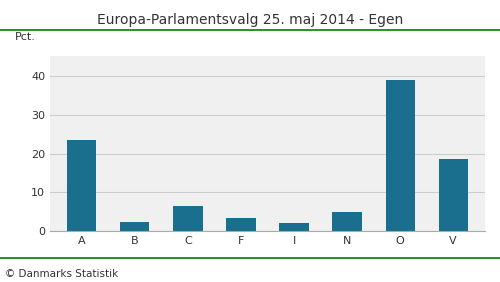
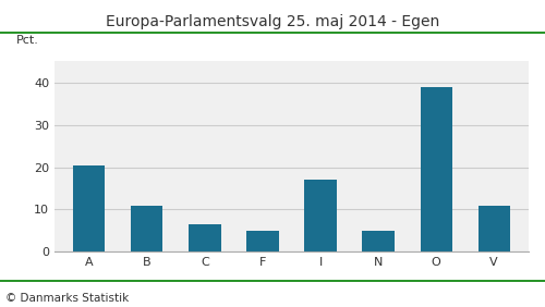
A: 23.5 -> 20.5
B: 2.5 -> 11.0
F: 3.5 -> 5.0
I: 2.0 -> 17.0
V: 18.5 -> 11.0
